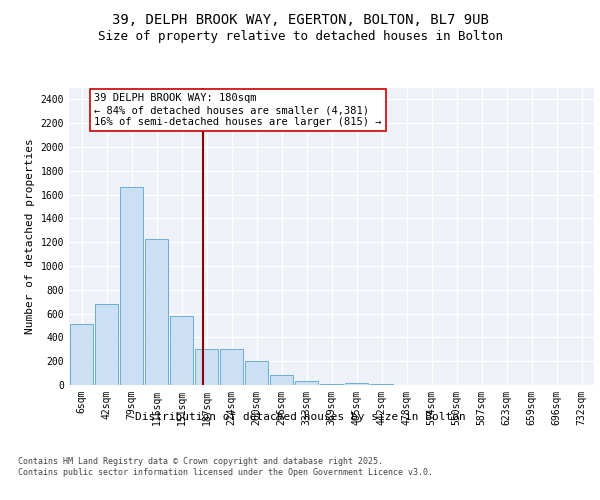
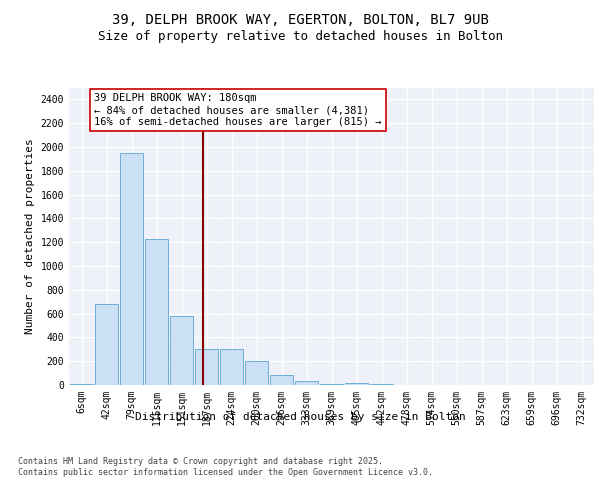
6sqm: 510 -> 10
79sqm: 1660 -> 1950
